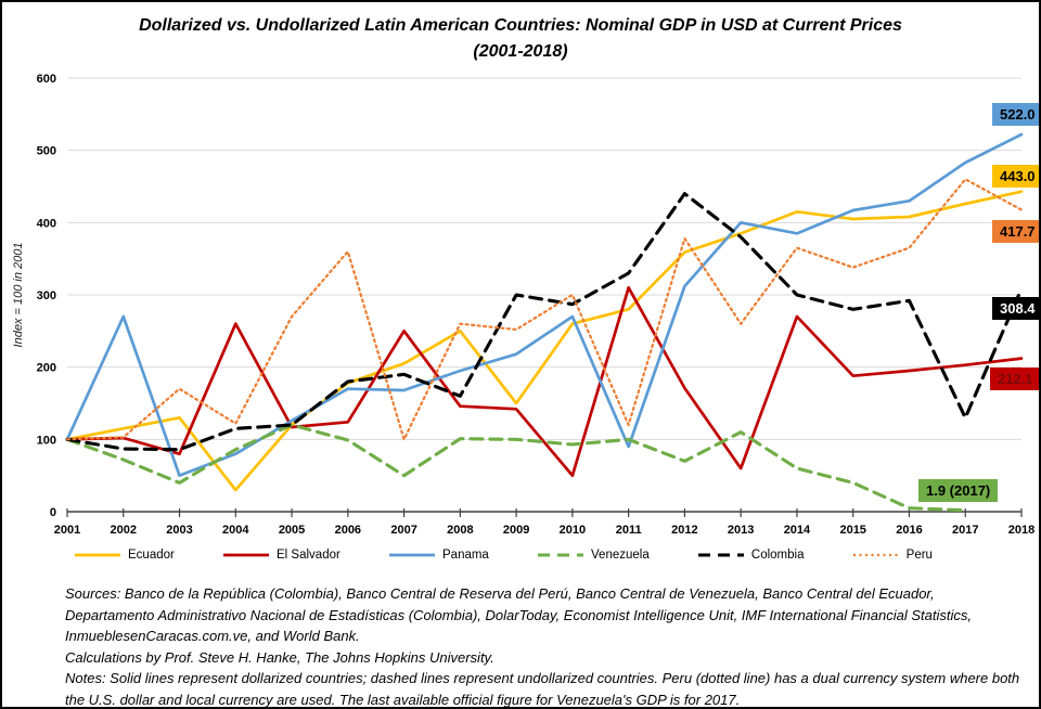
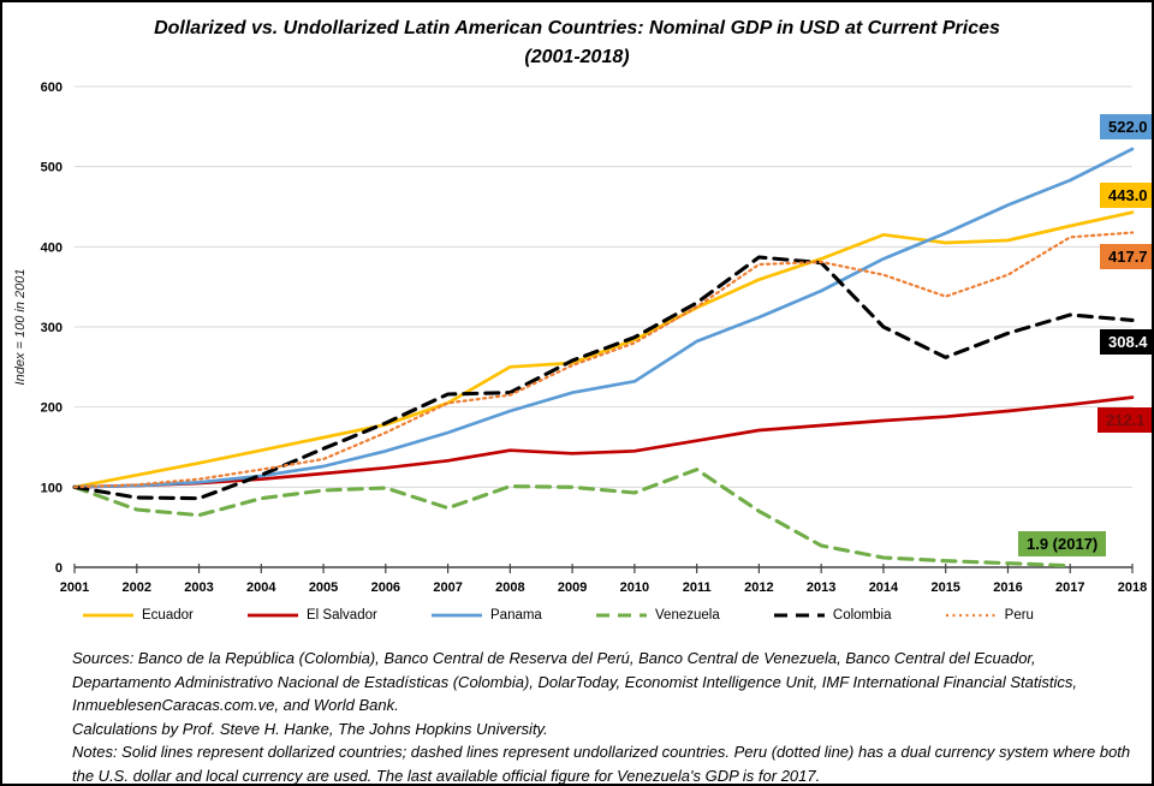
Panama/2002: 270 -> 100
El Salvador/2003: 80 -> 100
Panama/2003: 50 -> 110
Venezuela/2003: 40 -> 60
Peru/2003: 170 -> 110
Ecuador/2004: 30 -> 150
El Salvador/2004: 260 -> 110
Panama/2004: 80 -> 110
Ecuador/2005: 120 -> 160
Venezuela/2005: 120 -> 100
Colombia/2005: 120 -> 150
Peru/2005: 270 -> 140
Panama/2006: 170 -> 140
Peru/2006: 360 -> 170
El Salvador/2007: 250 -> 130
Venezuela/2007: 50 -> 70
Colombia/2007: 190 -> 220
Peru/2007: 100 -> 200
Colombia/2008: 160 -> 220
Peru/2008: 260 -> 220
Ecuador/2009: 150 -> 260
Colombia/2009: 300 -> 260
Ecuador/2010: 260 -> 280
El Salvador/2010: 50 -> 140
Panama/2010: 270 -> 230
Peru/2010: 300 -> 280
Ecuador/2011: 280 -> 320
El Salvador/2011: 310 -> 160
Panama/2011: 90 -> 280
Venezuela/2011: 100 -> 120
Peru/2011: 120 -> 320
Colombia/2012: 440 -> 390
El Salvador/2013: 60 -> 180
Panama/2013: 400 -> 340
Venezuela/2013: 110 -> 30
Peru/2013: 260 -> 380
El Salvador/2014: 270 -> 180
Venezuela/2014: 60 -> 10
Venezuela/2015: 40 -> 10
Colombia/2015: 280 -> 260
Panama/2016: 430 -> 450
Colombia/2017: 130 -> 320
Peru/2017: 460 -> 410
